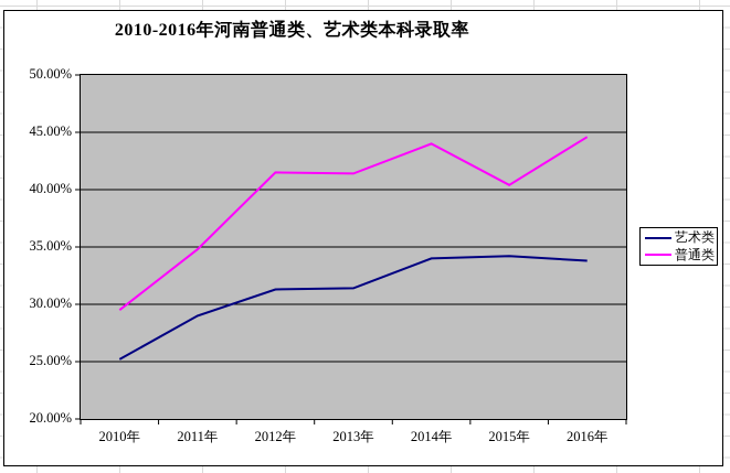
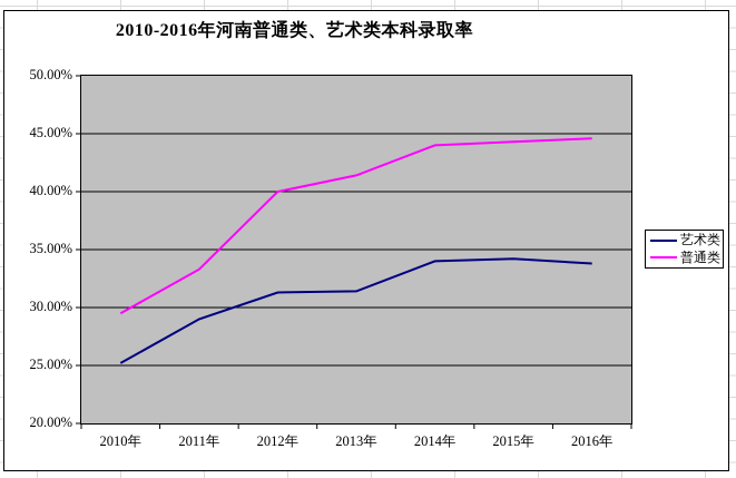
普通类/2011年: 34.8% -> 33.3%
普通类/2012年: 41.5% -> 40.0%
普通类/2015年: 40.4% -> 44.3%
